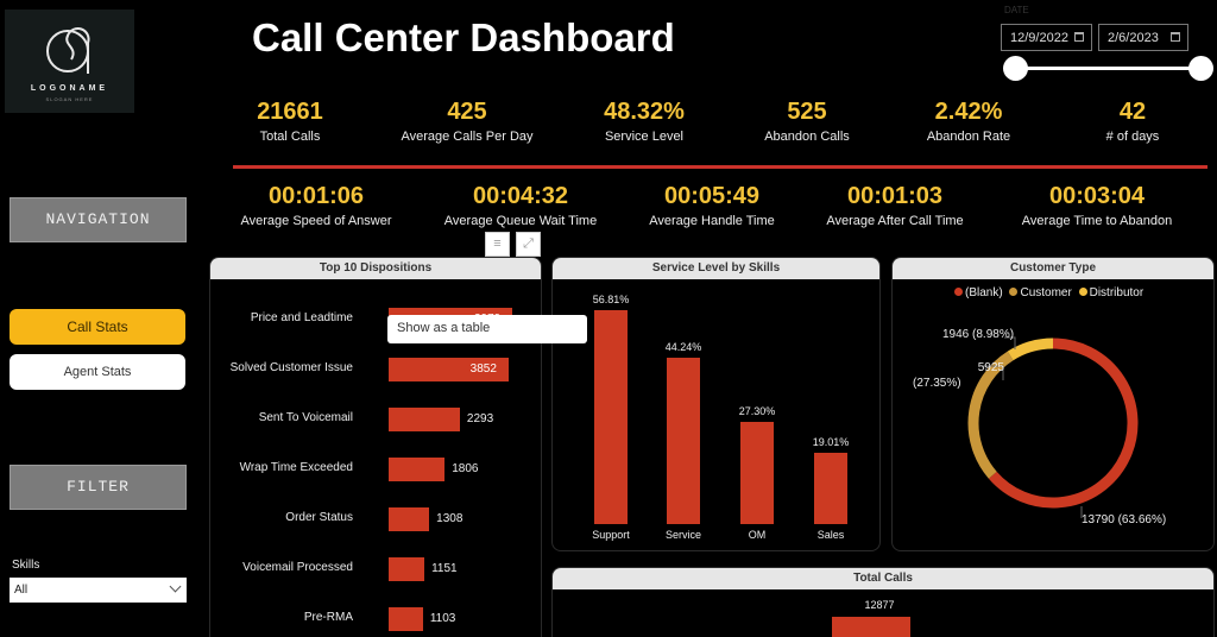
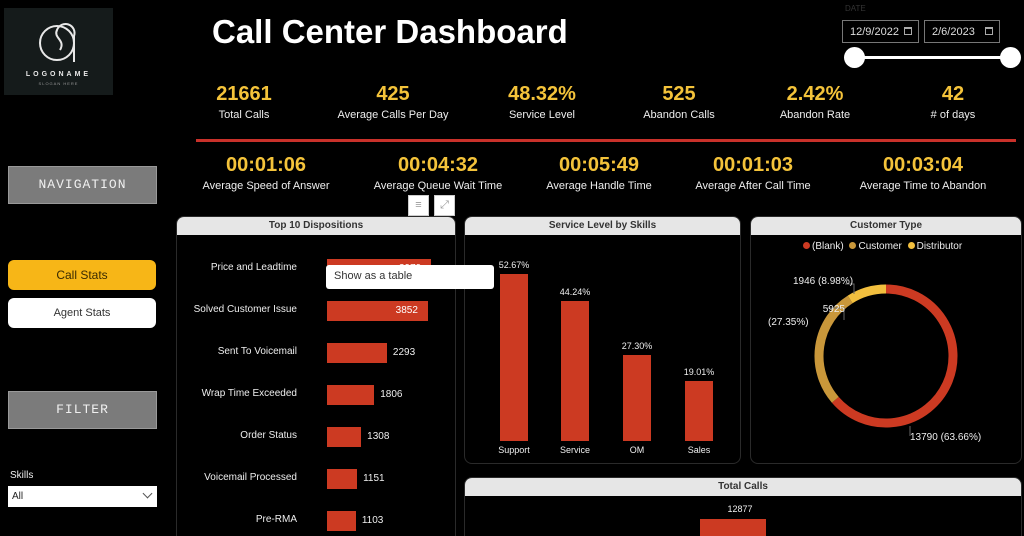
Service Level by Skills/Support: 56.81% -> 52.67%
